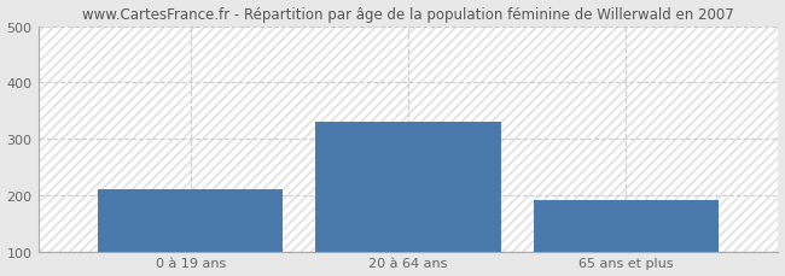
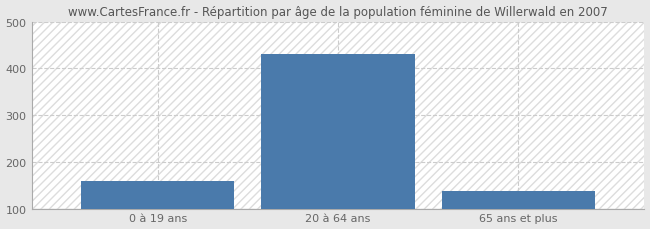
0 à 19 ans: 210 -> 160
20 à 64 ans: 330 -> 430
65 ans et plus: 190 -> 137
